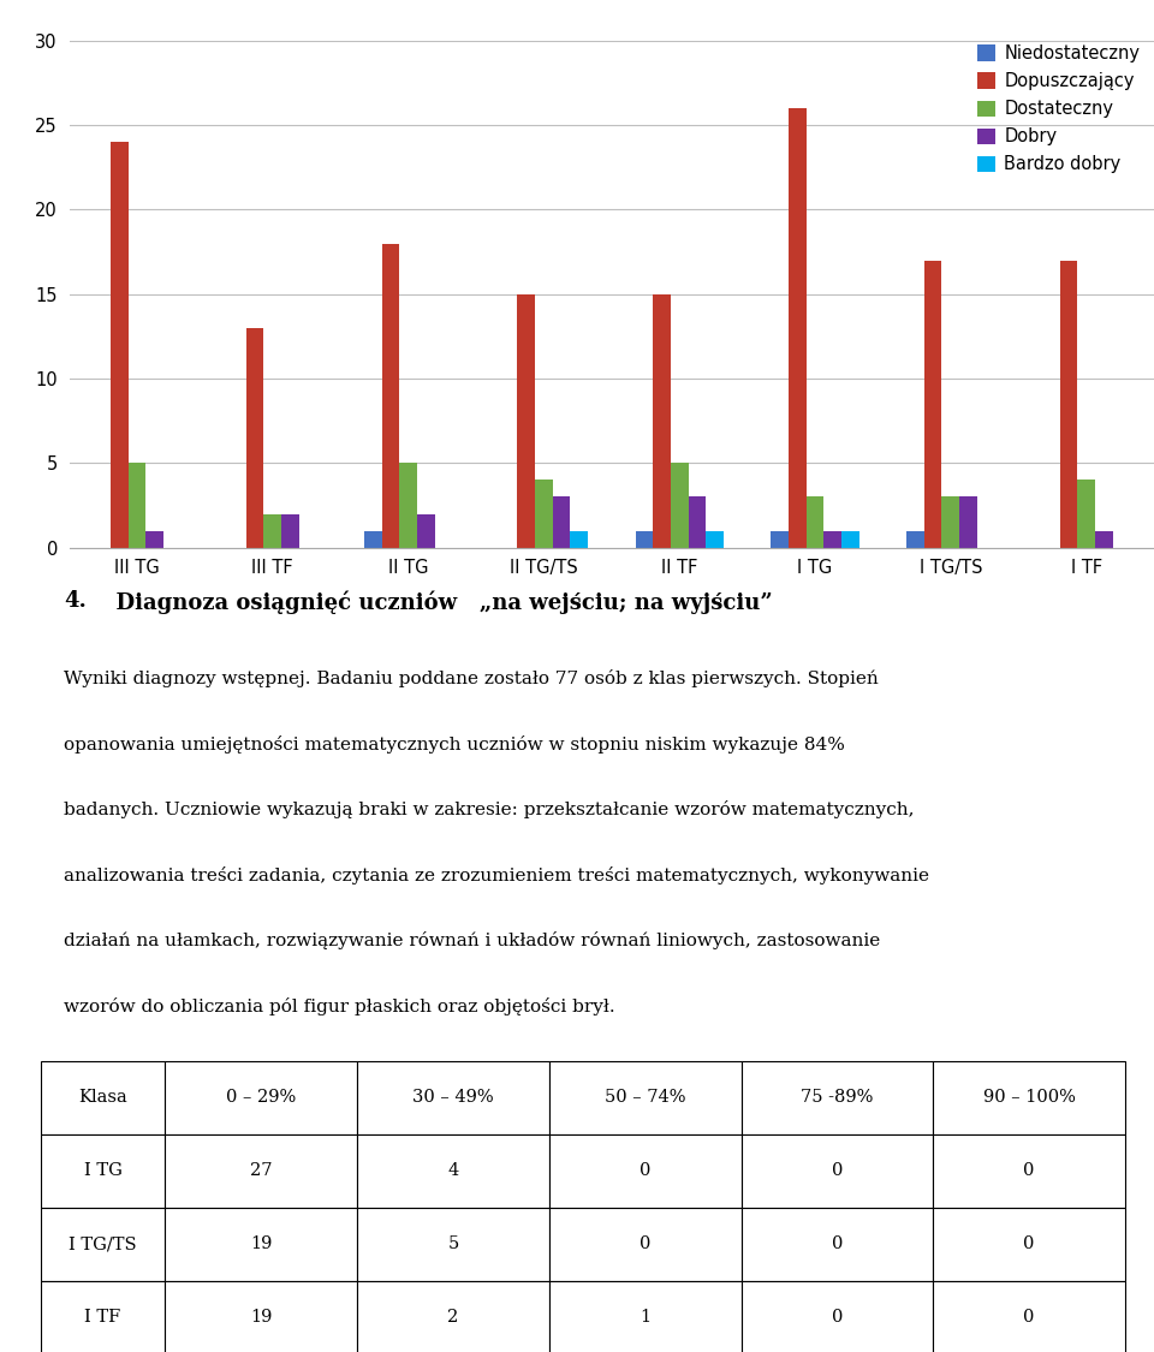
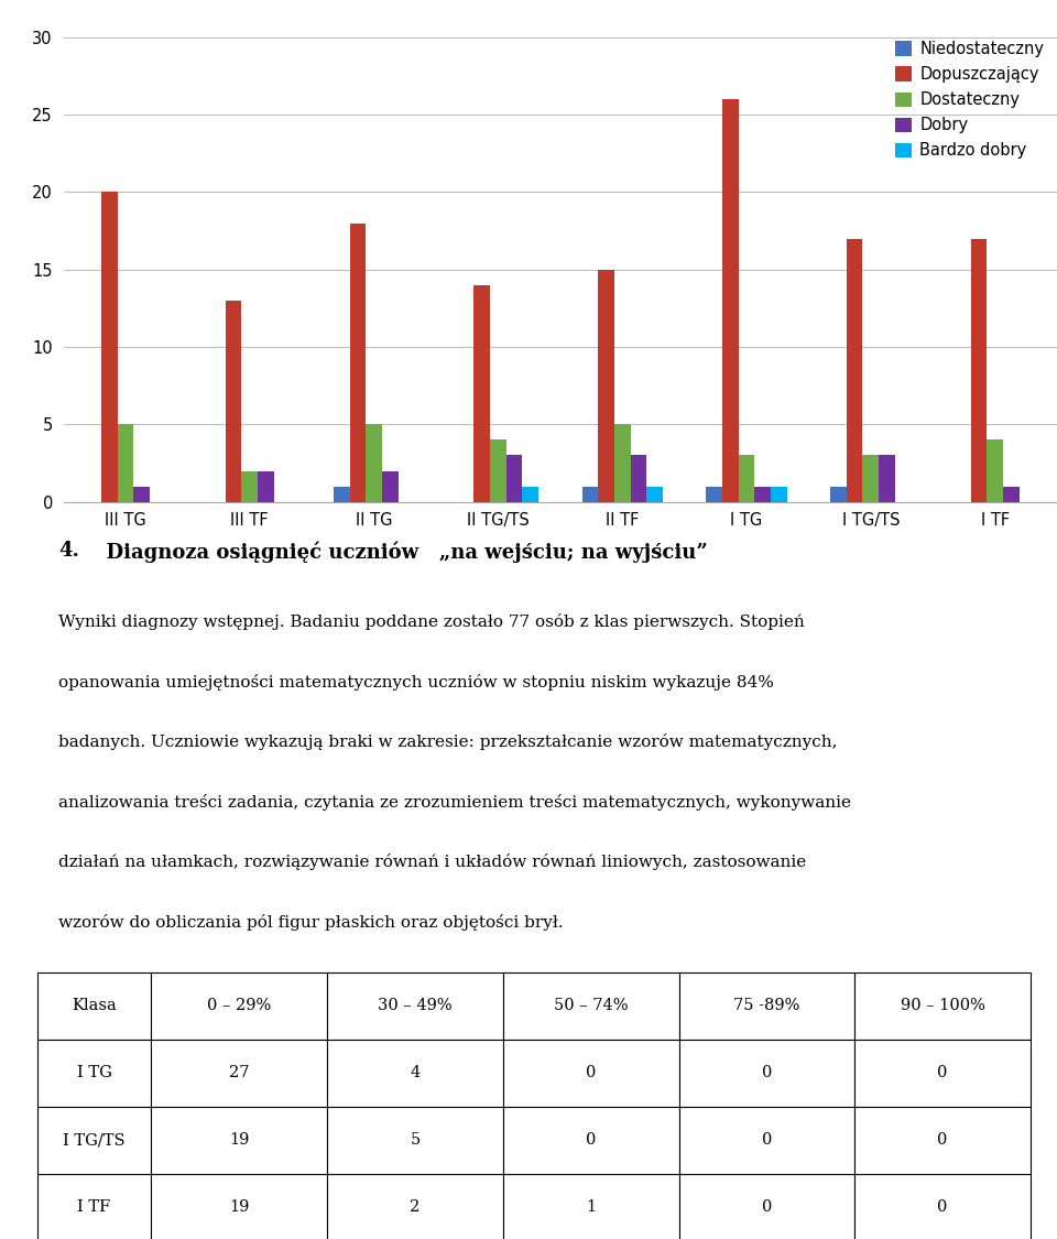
Dopuszczający/III TG: 24 -> 20
Dopuszczający/II TG/TS: 15 -> 14
